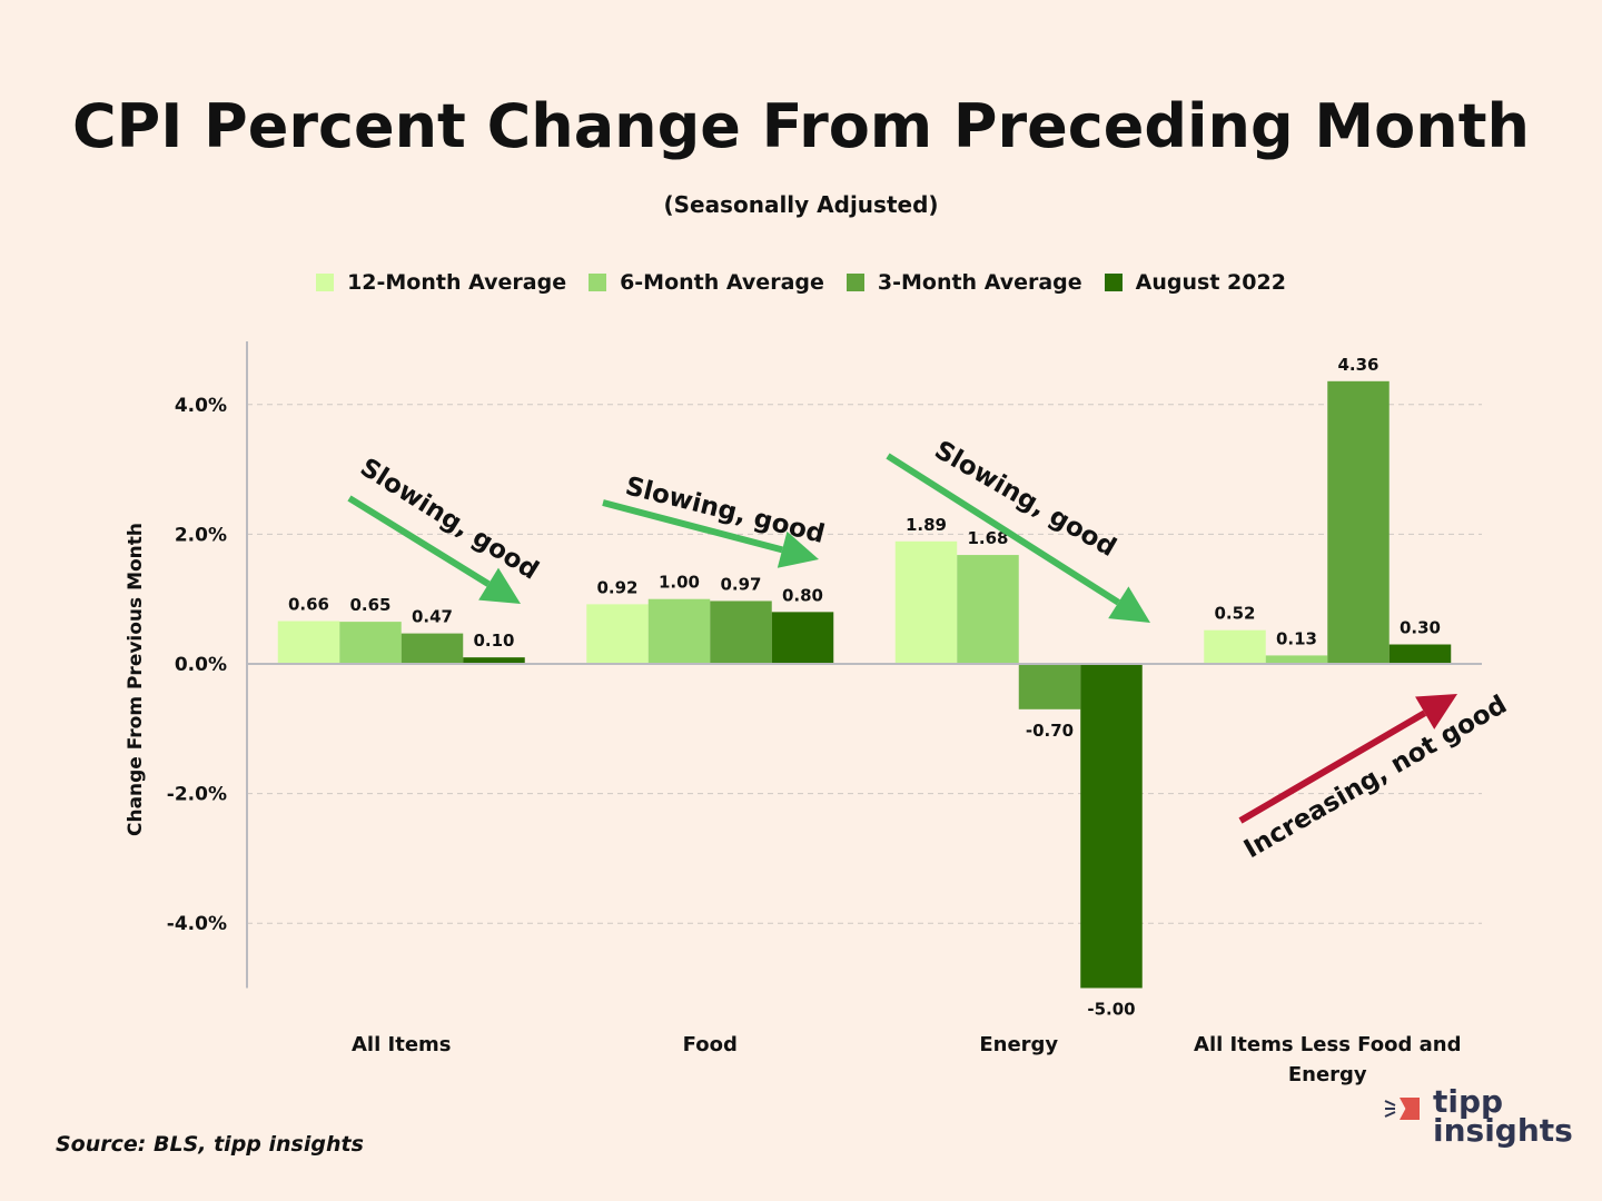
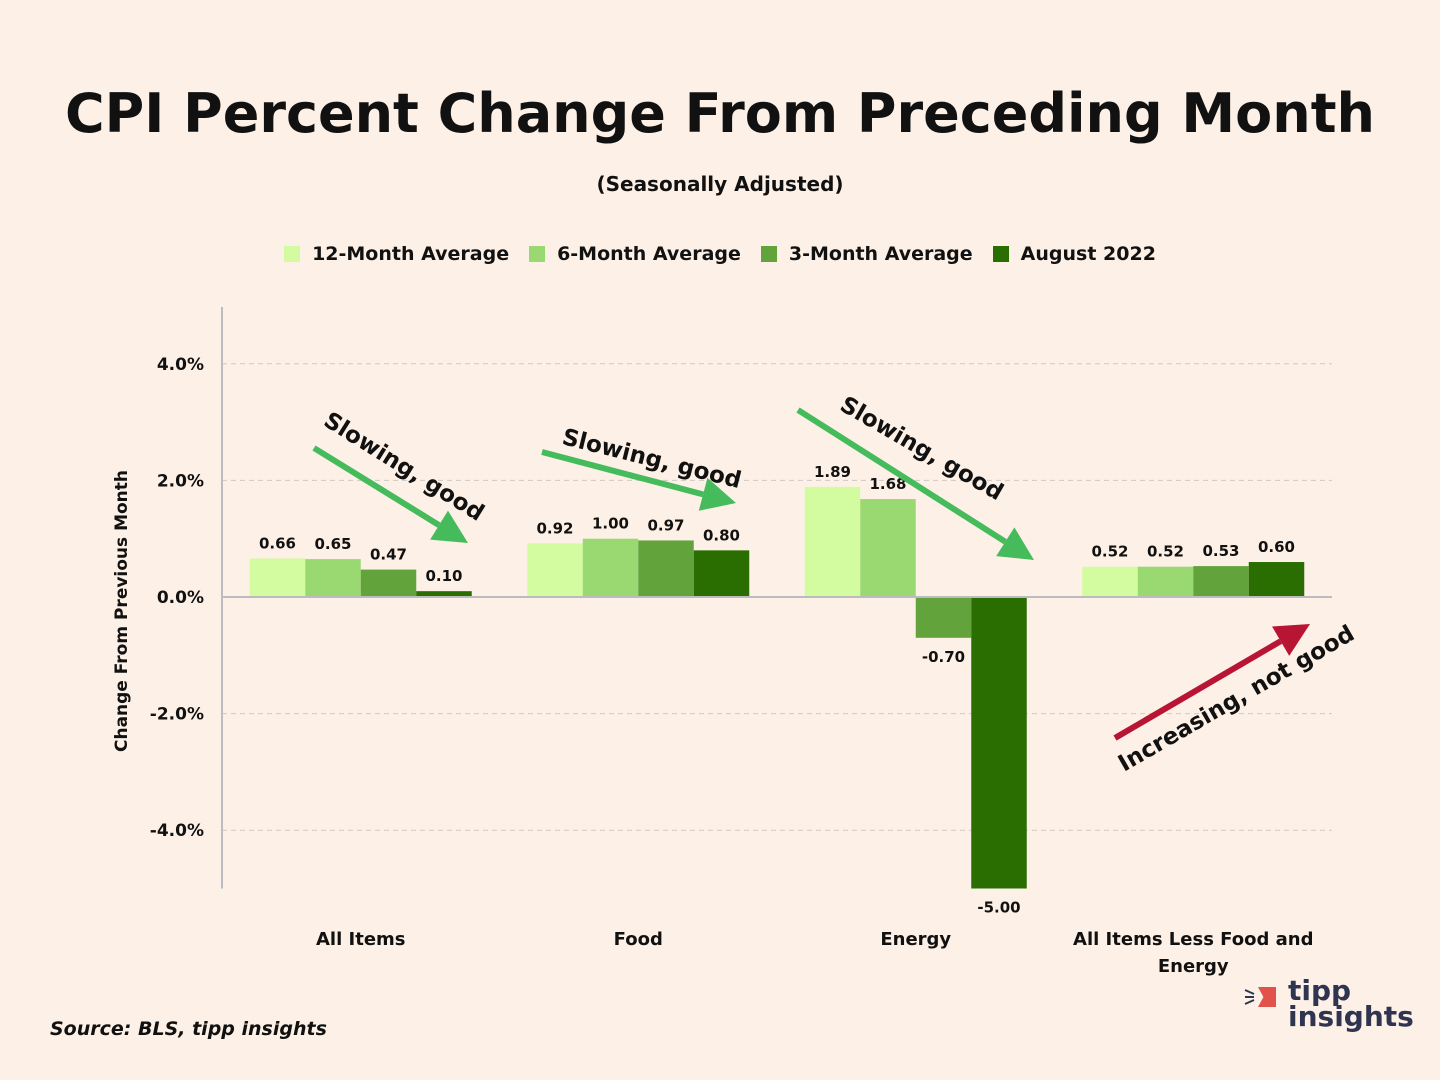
6-Month Average/All Items Less Food and Energy: 0.13 -> 0.52
3-Month Average/All Items Less Food and Energy: 4.36 -> 0.53
August 2022/All Items Less Food and Energy: 0.30 -> 0.60
